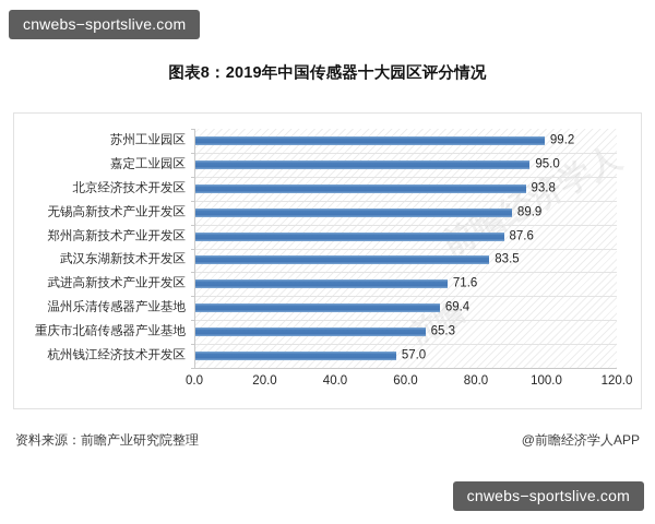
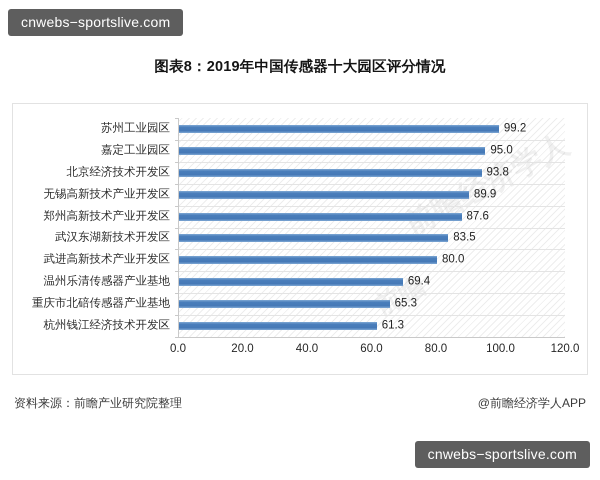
武进高新技术产业开发区: 71.6 -> 80.0
杭州钱江经济技术开发区: 57.0 -> 61.3
